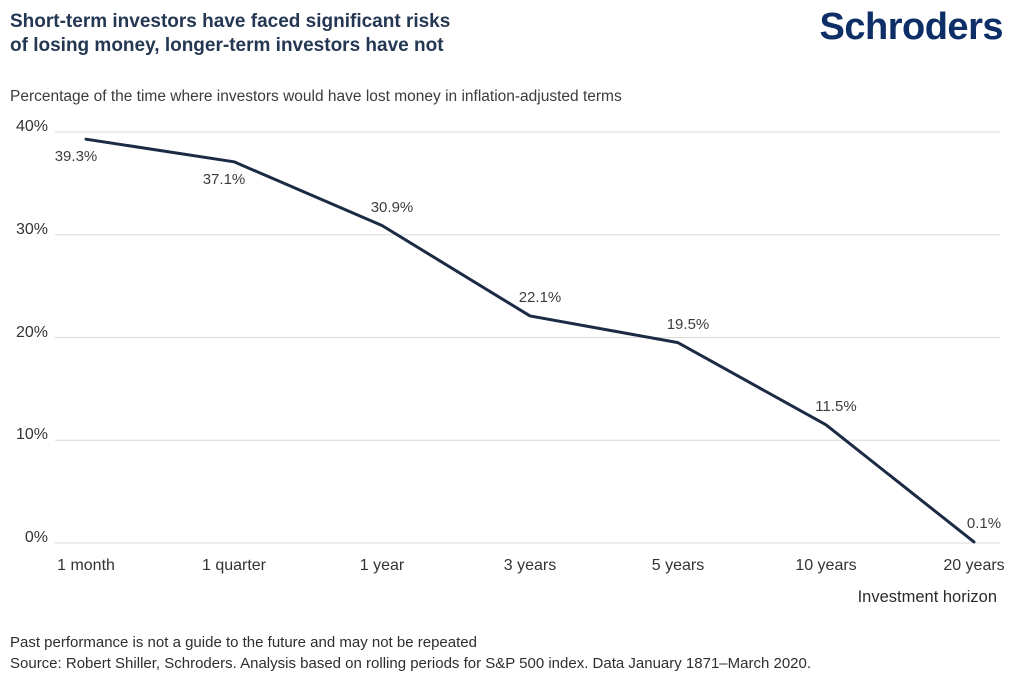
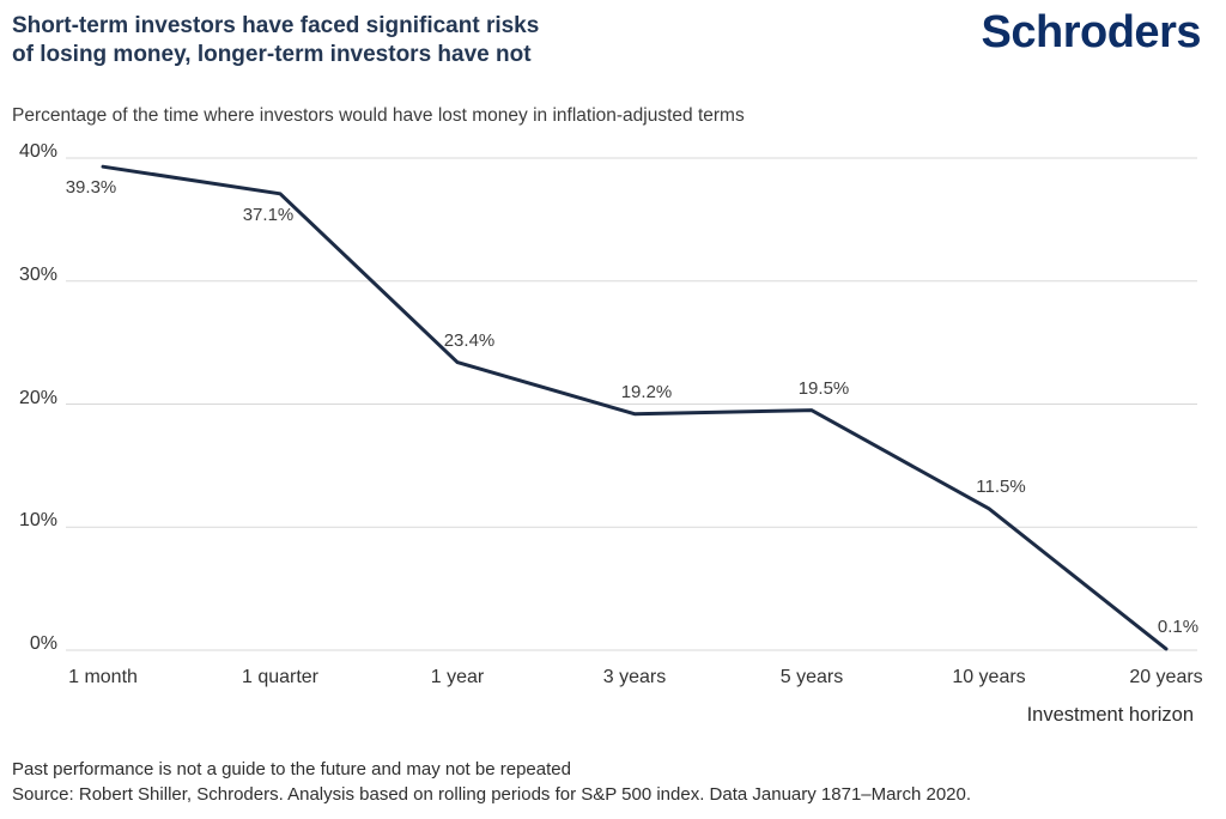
1 year: 30.9% -> 23.4%
3 years: 22.1% -> 19.2%
